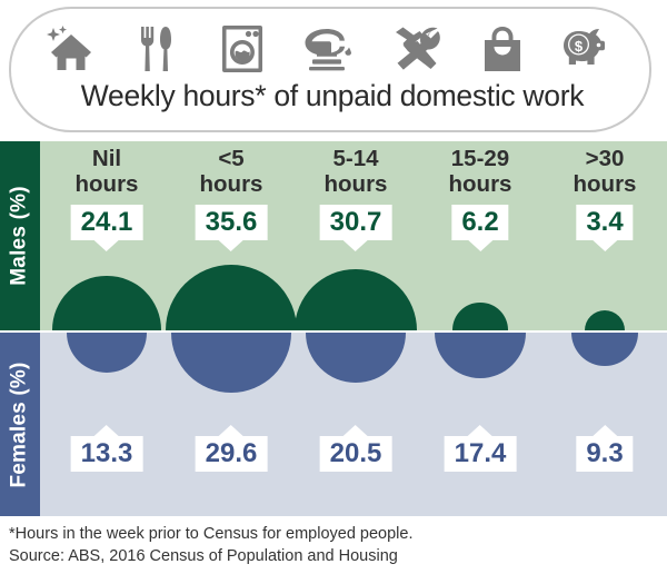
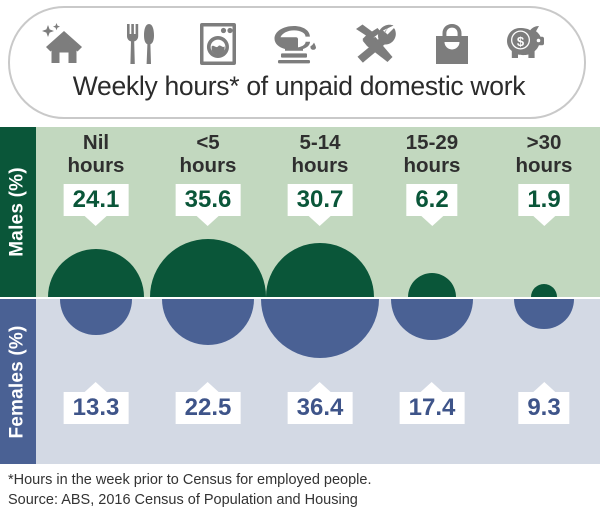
Females (%)/<5 hours: 29.6 -> 22.5
Females (%)/5-14 hours: 20.5 -> 36.4
Males (%)/>30 hours: 3.4 -> 1.9
